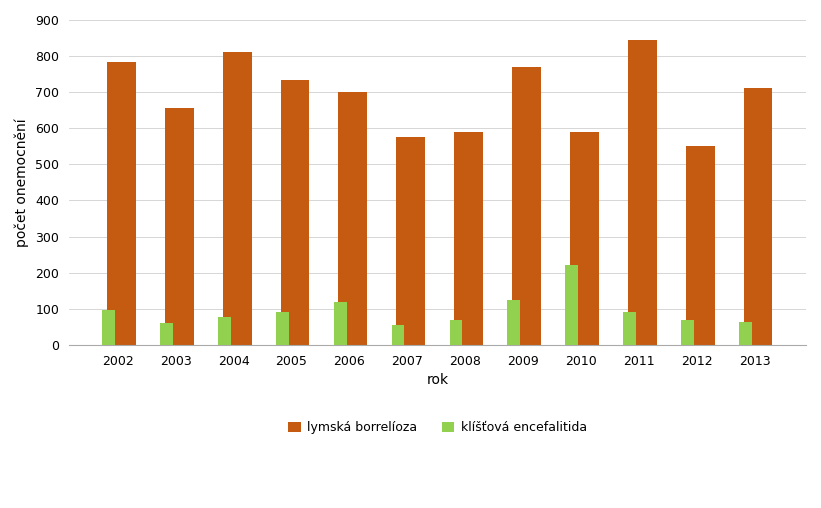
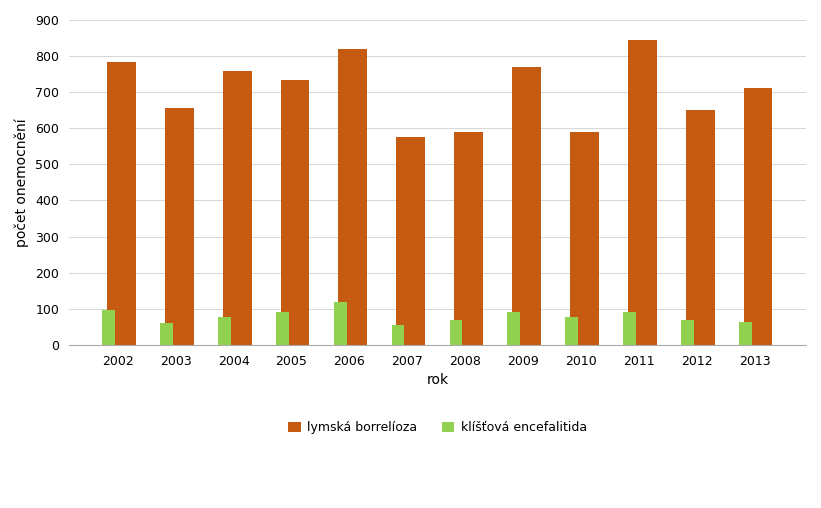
lymská borrelíoza/2004: 810 -> 760
lymská borrelíoza/2006: 700 -> 820
klíšťová encefalitida/2009: 125 -> 92
klíšťová encefalitida/2010: 220 -> 77
lymská borrelíoza/2012: 550 -> 652
